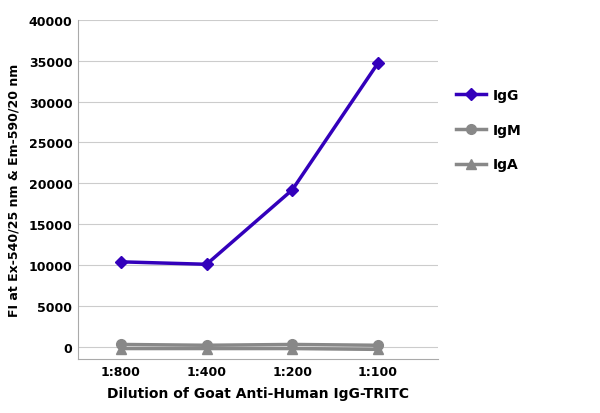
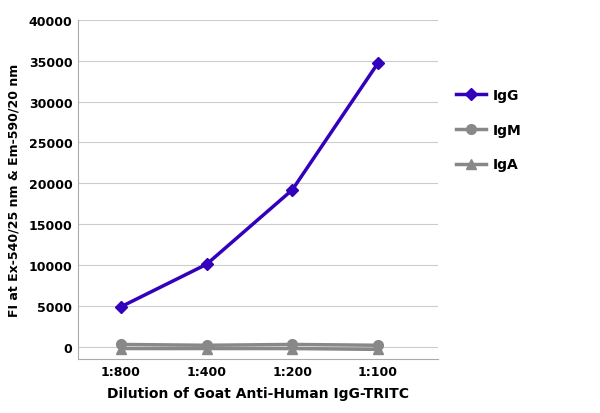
IgG/1:800: 10400 -> 4900
